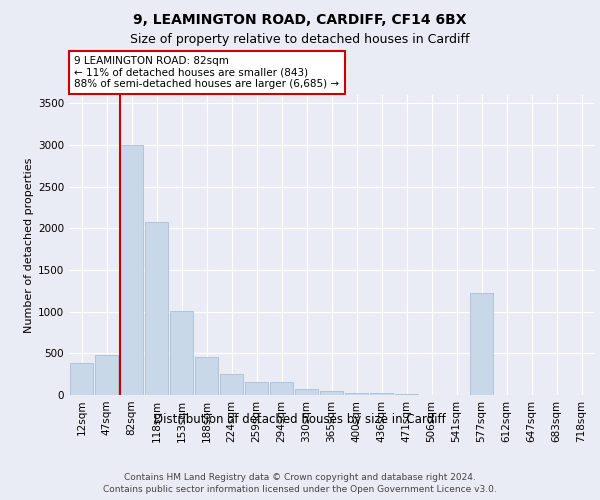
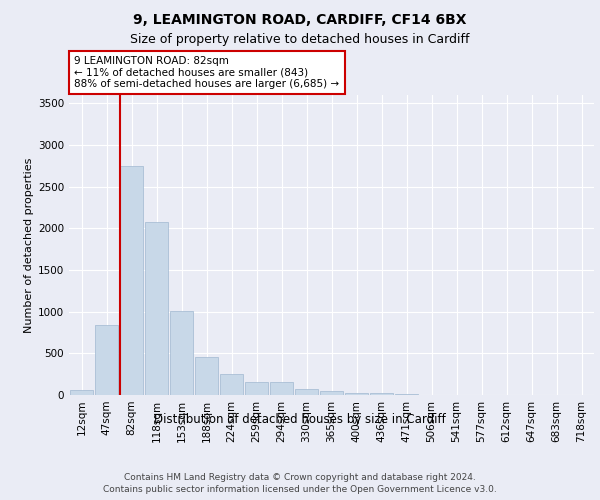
12sqm: 380 -> 60
47sqm: 480 -> 840
82sqm: 3000 -> 2750
577sqm: 1220 -> 0
